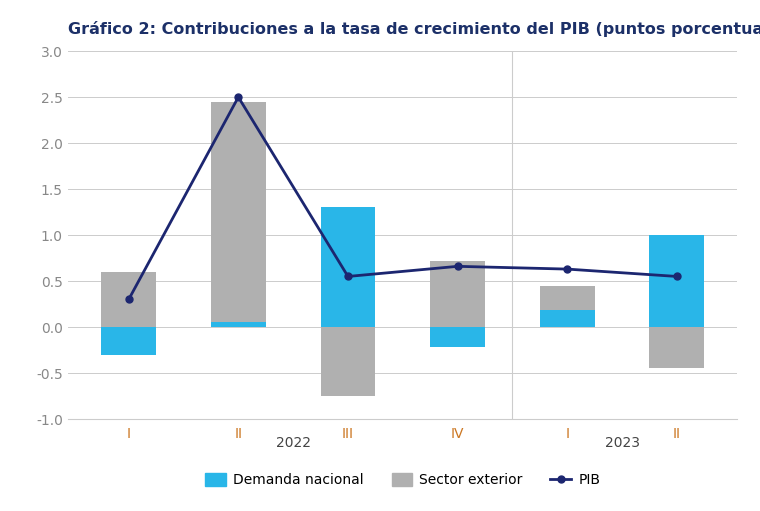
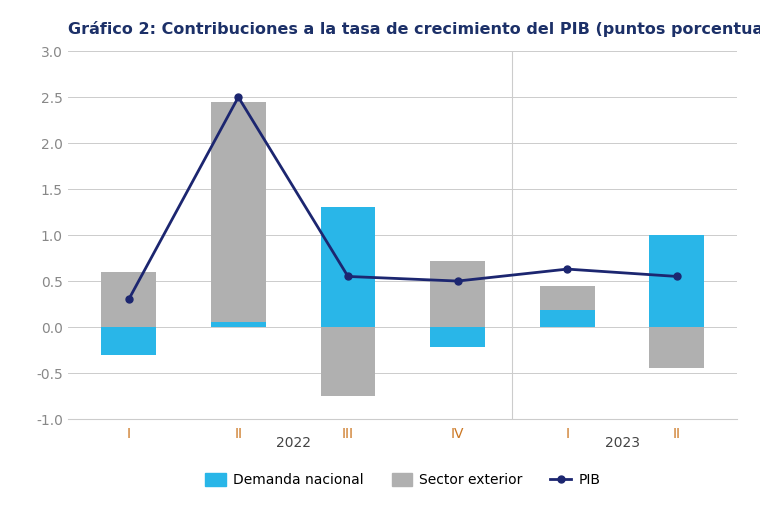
PIB/IV: 0.66 -> 0.50
